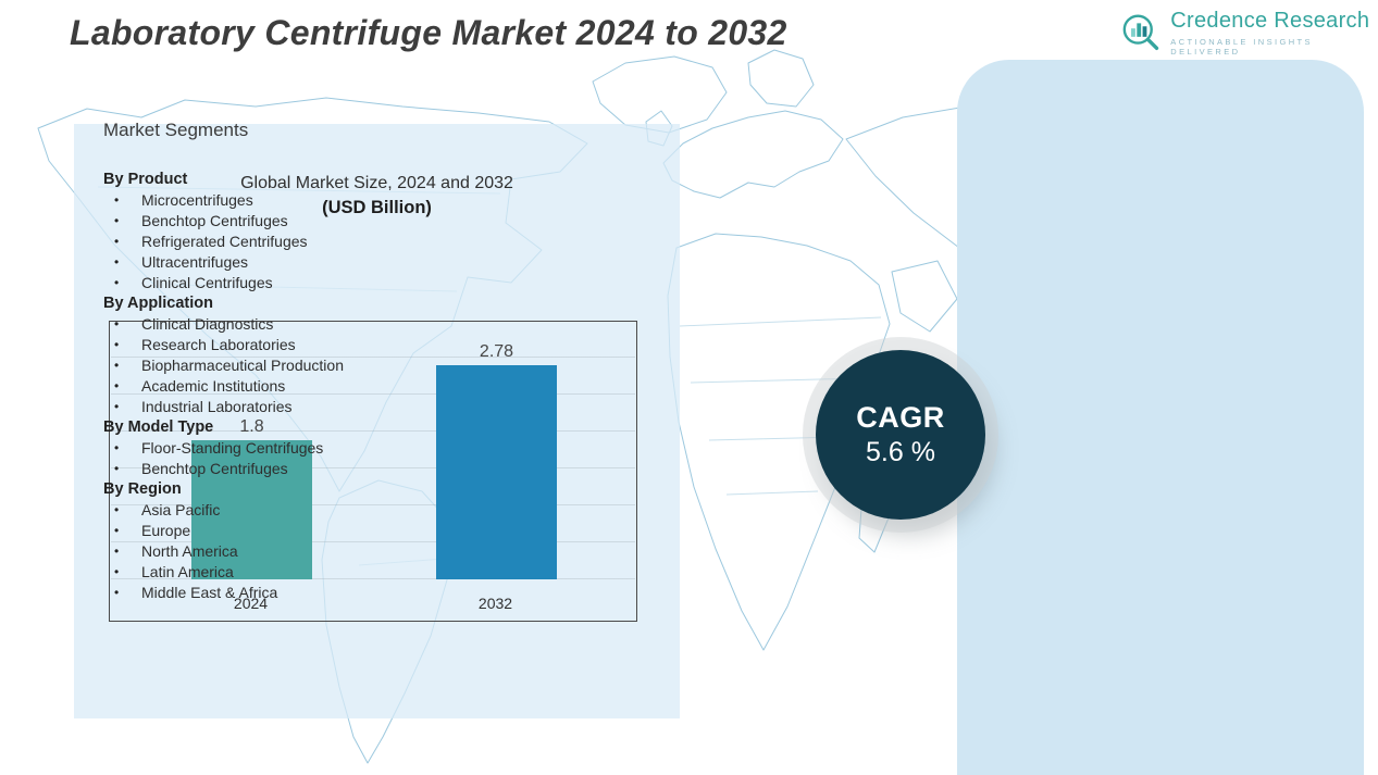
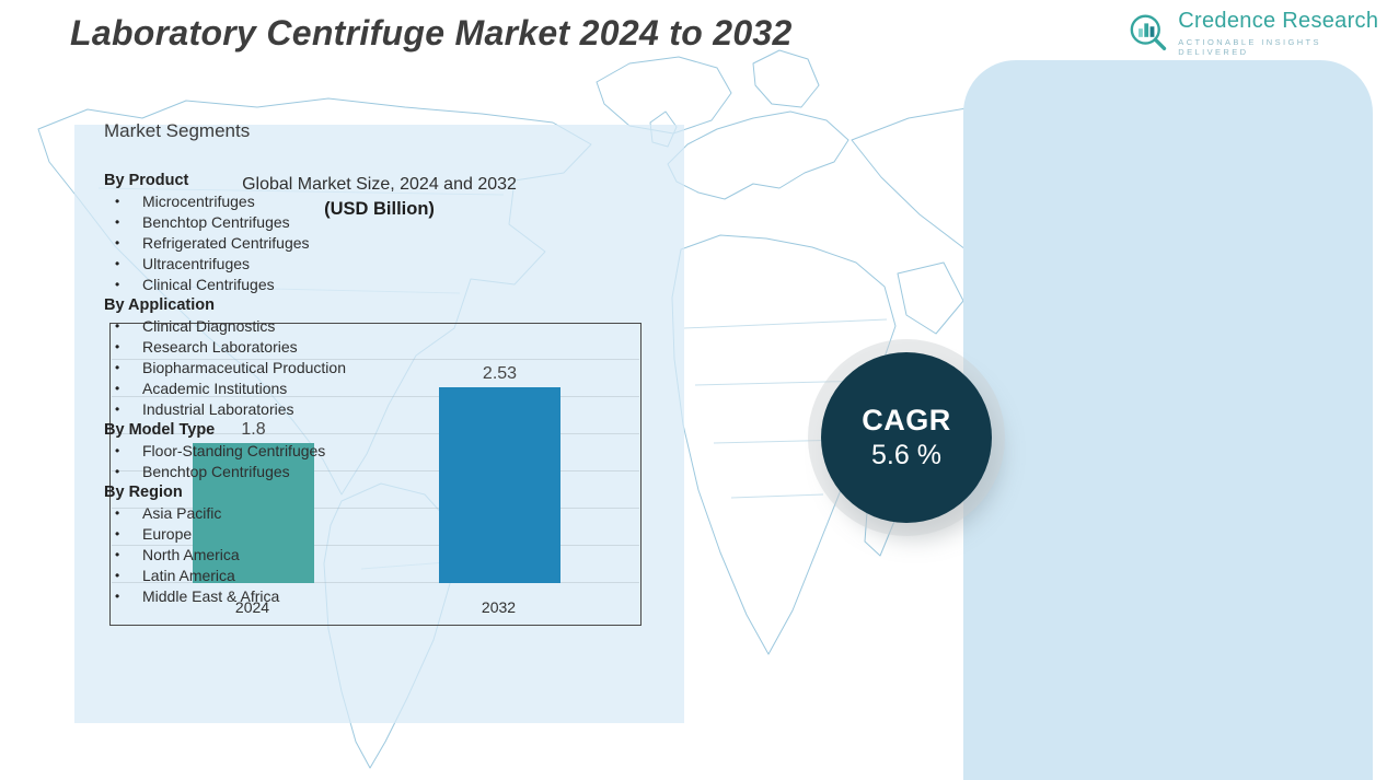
2032: 2.78 -> 2.53
